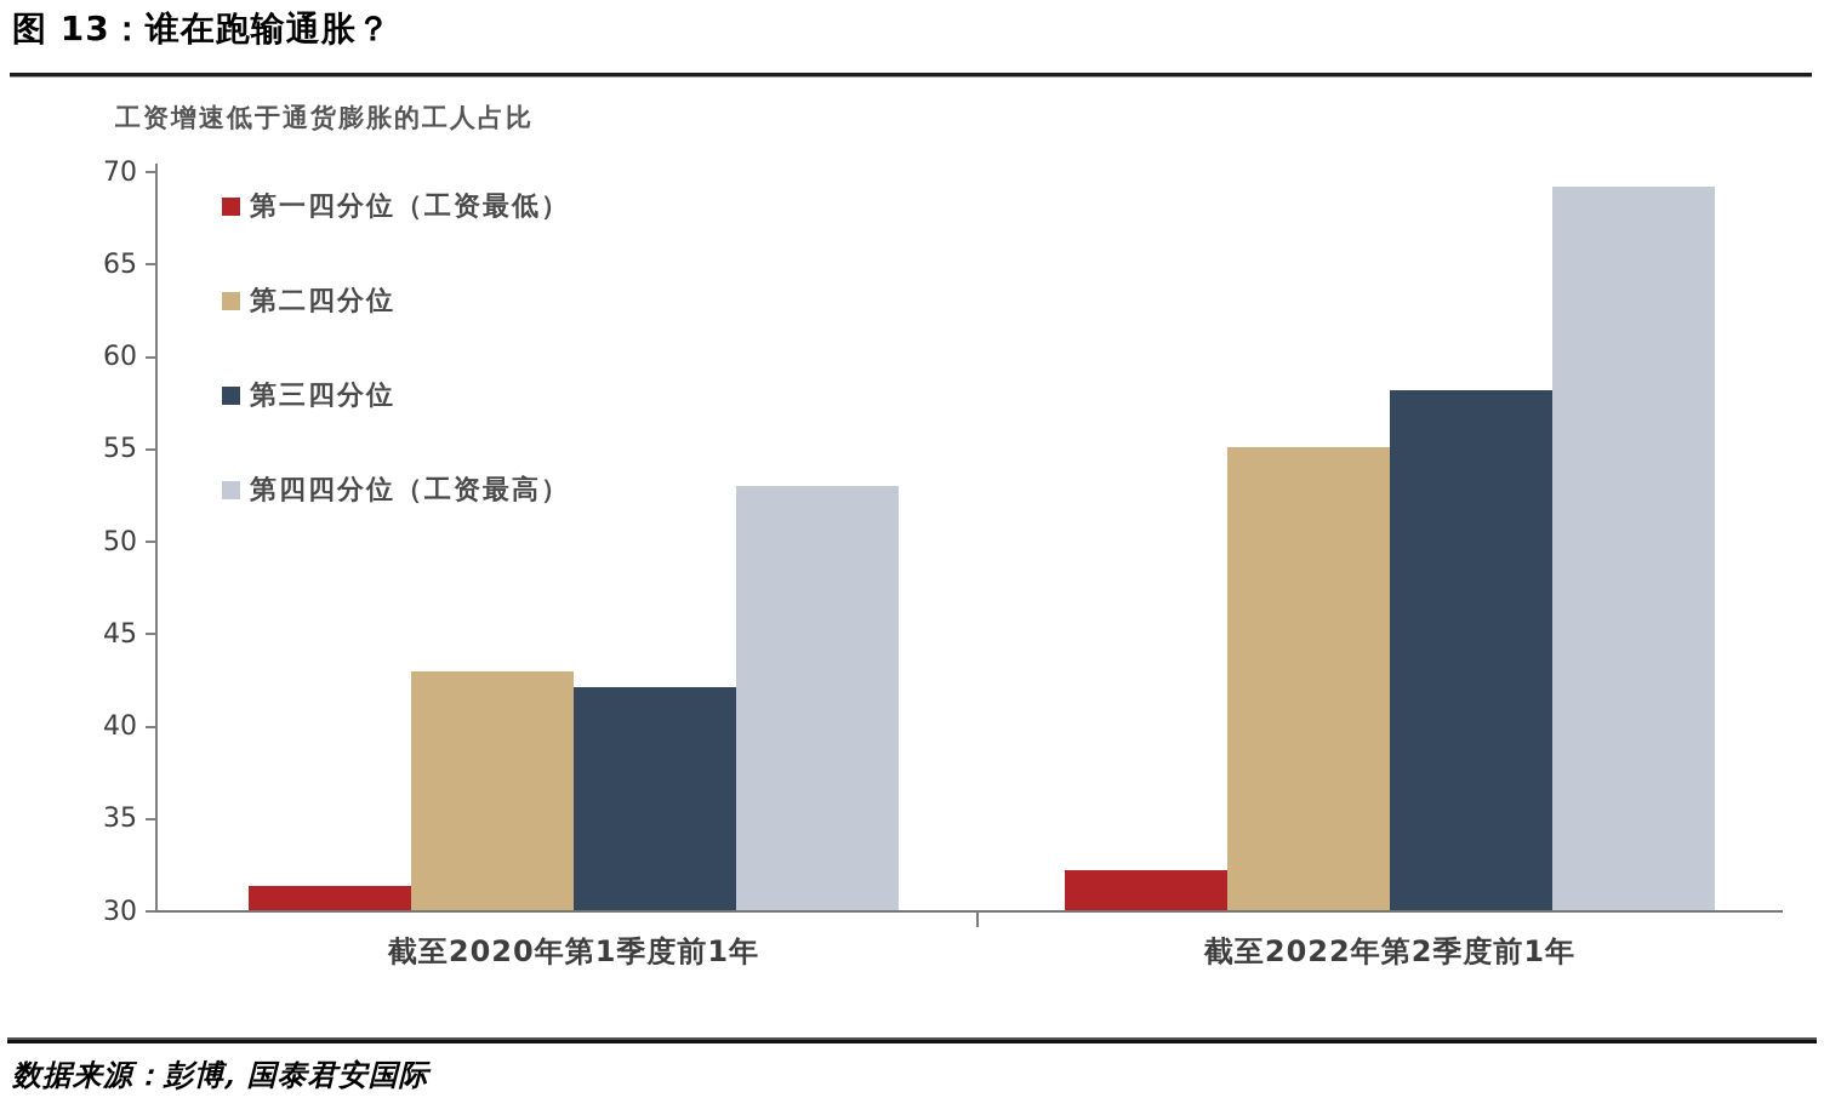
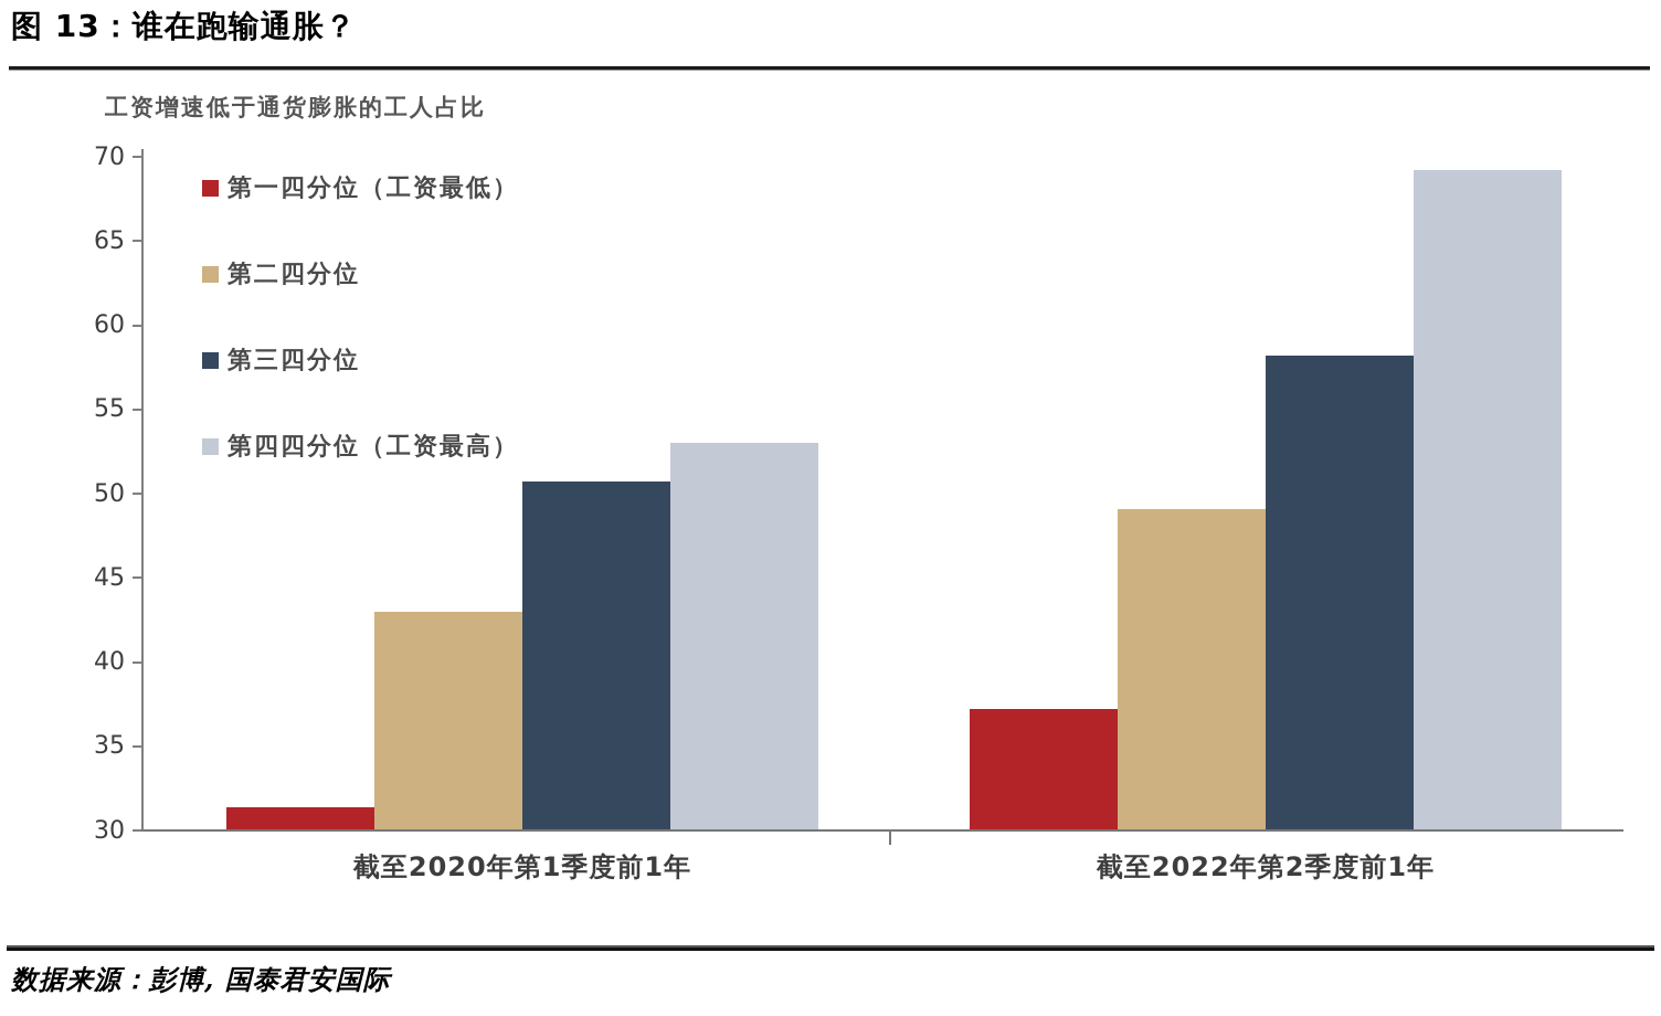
第三四分位/截至2020年第1季度前1年: 42.1 -> 50.7
第一四分位（工资最低）/截至2022年第2季度前1年: 32.2 -> 37.2
第二四分位/截至2022年第2季度前1年: 55.1 -> 49.1
